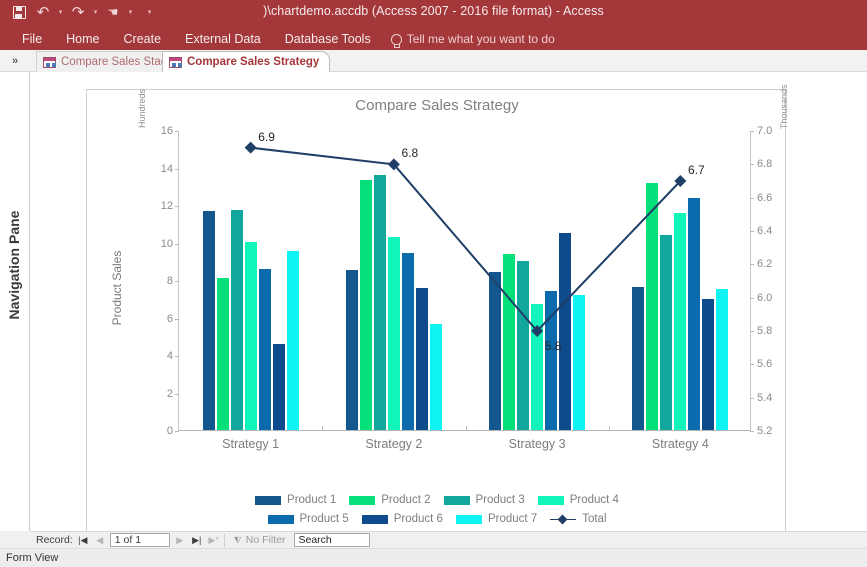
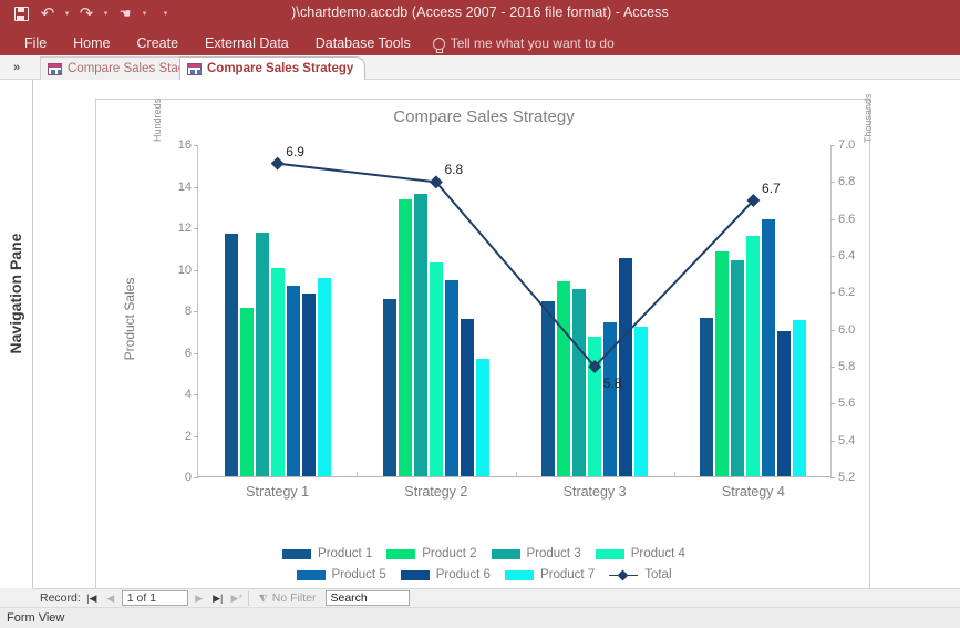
Product 5/Strategy 1: 8,6 -> 9,2
Product 6/Strategy 1: 4,6 -> 8,8
Product 2/Strategy 4: 13,2 -> 10,8
